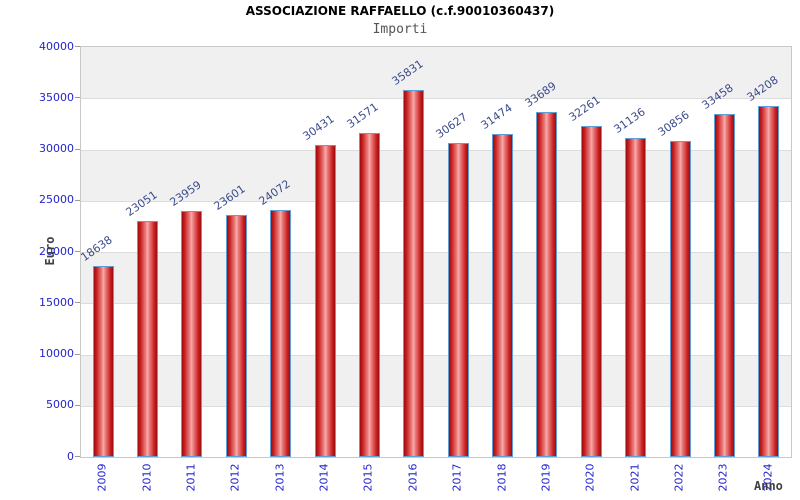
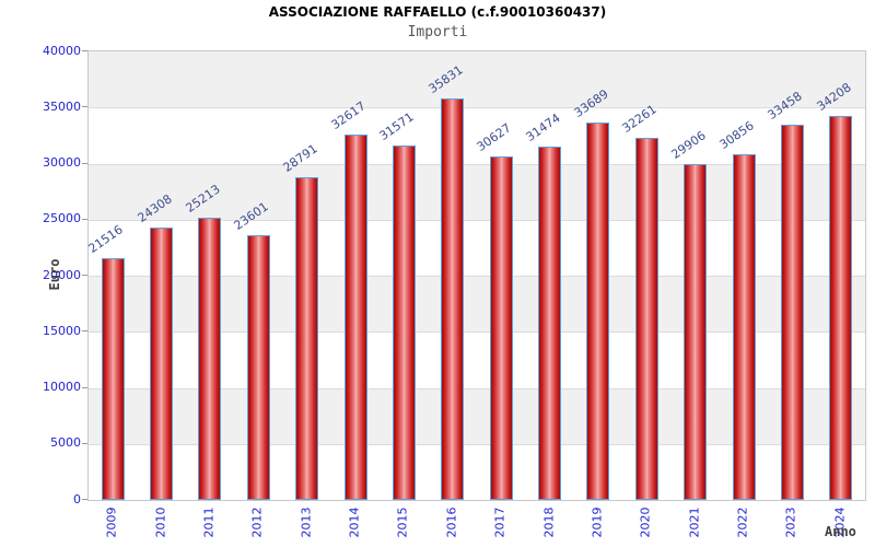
2009: 18638 -> 21516
2010: 23051 -> 24308
2011: 23959 -> 25213
2013: 24072 -> 28791
2014: 30431 -> 32617
2021: 31136 -> 29906
